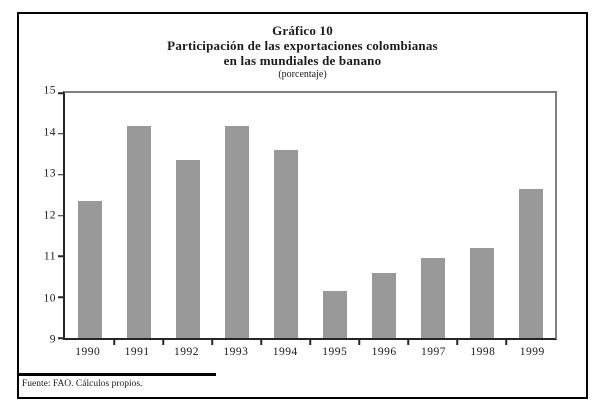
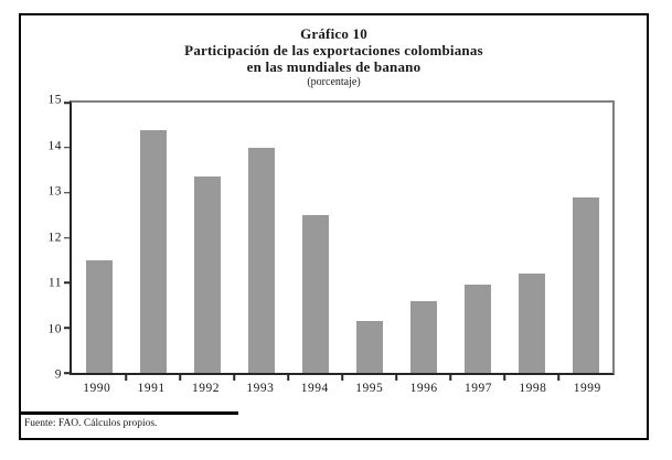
1990: 12.3 -> 11.5
1991: 14.2 -> 14.4
1993: 14.2 -> 14.0
1994: 13.6 -> 12.5
1999: 12.7 -> 12.9
